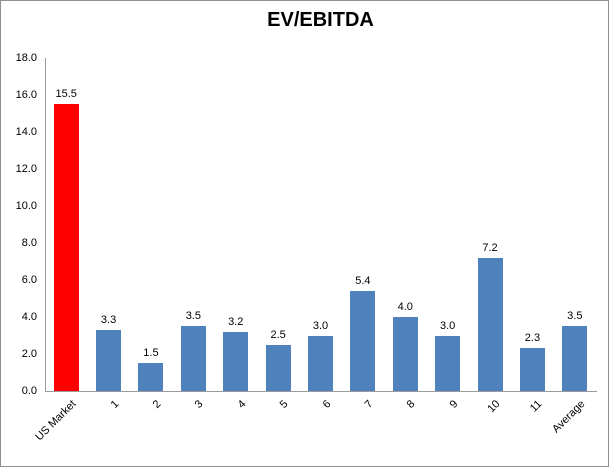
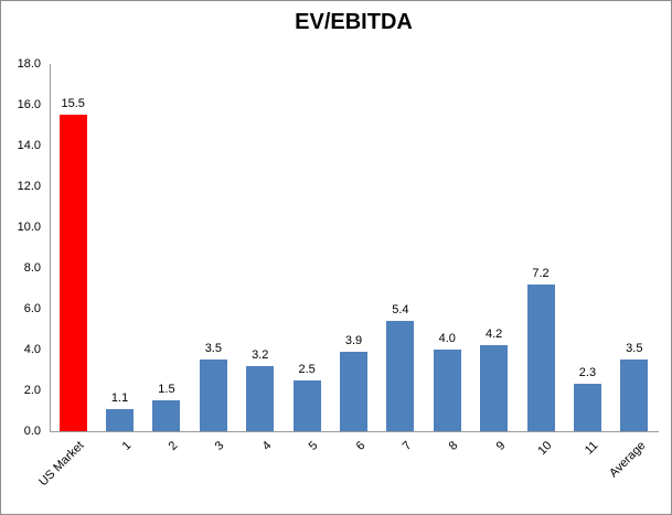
1: 3.3 -> 1.1
6: 3.0 -> 3.9
9: 3.0 -> 4.2
